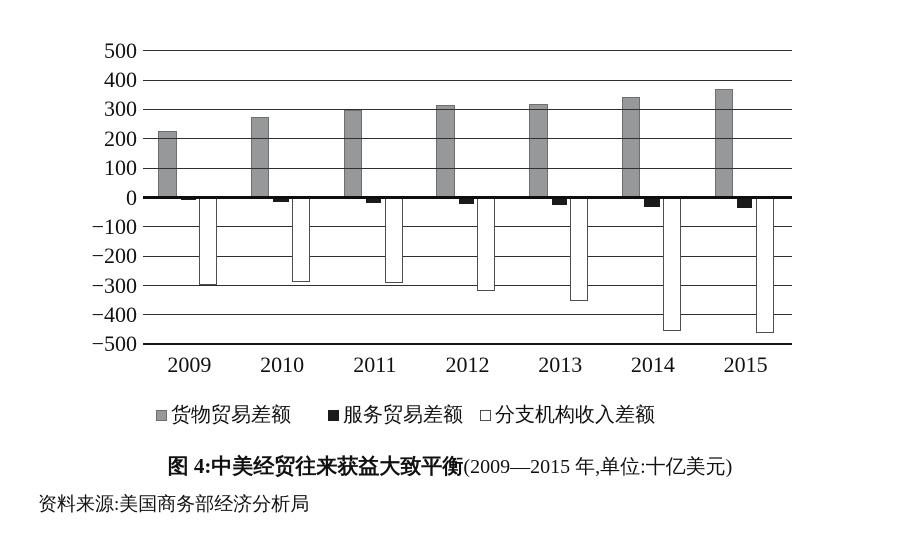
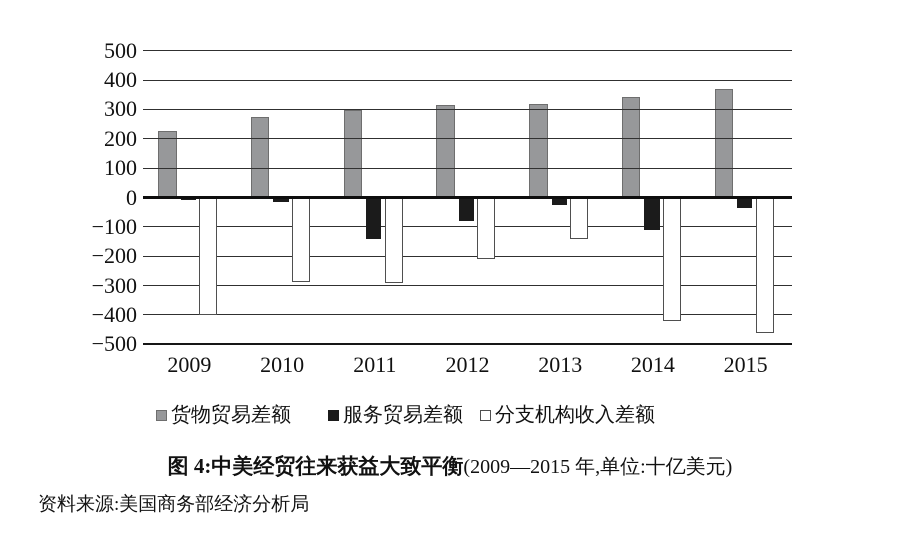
分支机构收入差额/2009: -300 -> -400
服务贸易差额/2011: -20 -> -140
服务贸易差额/2012: -20 -> -80
分支机构收入差额/2012: -320 -> -210
分支机构收入差额/2013: -350 -> -140
服务贸易差额/2014: -30 -> -110
分支机构收入差额/2014: -450 -> -420
